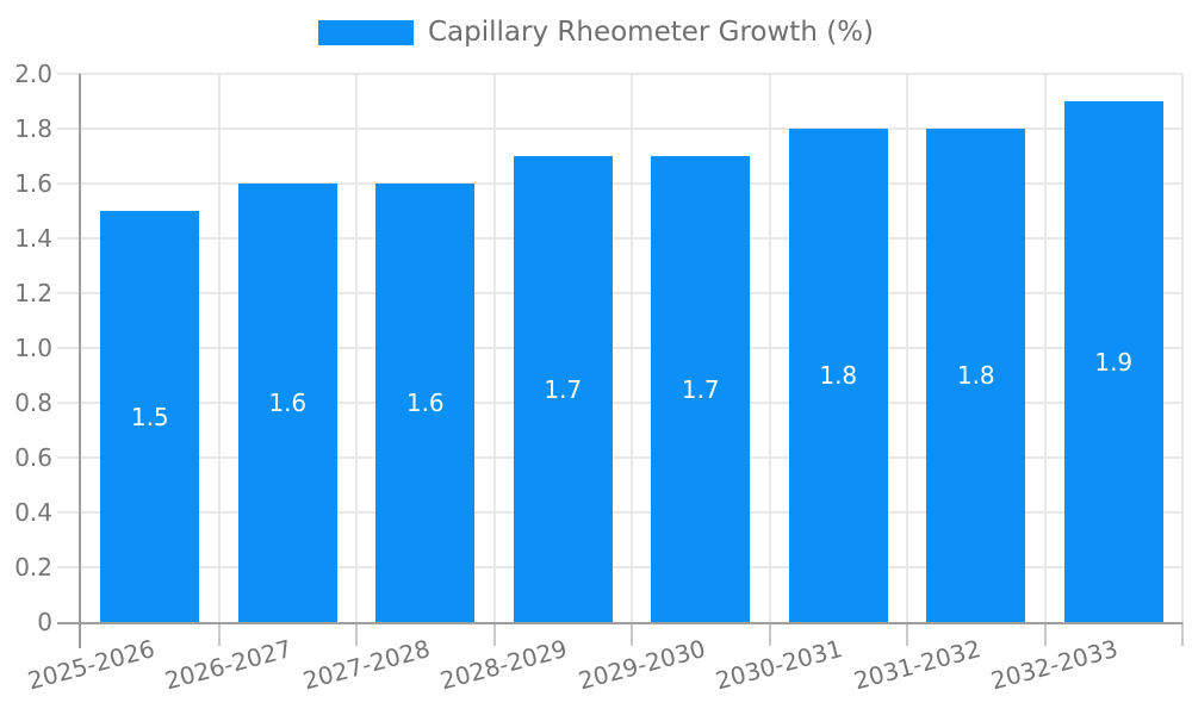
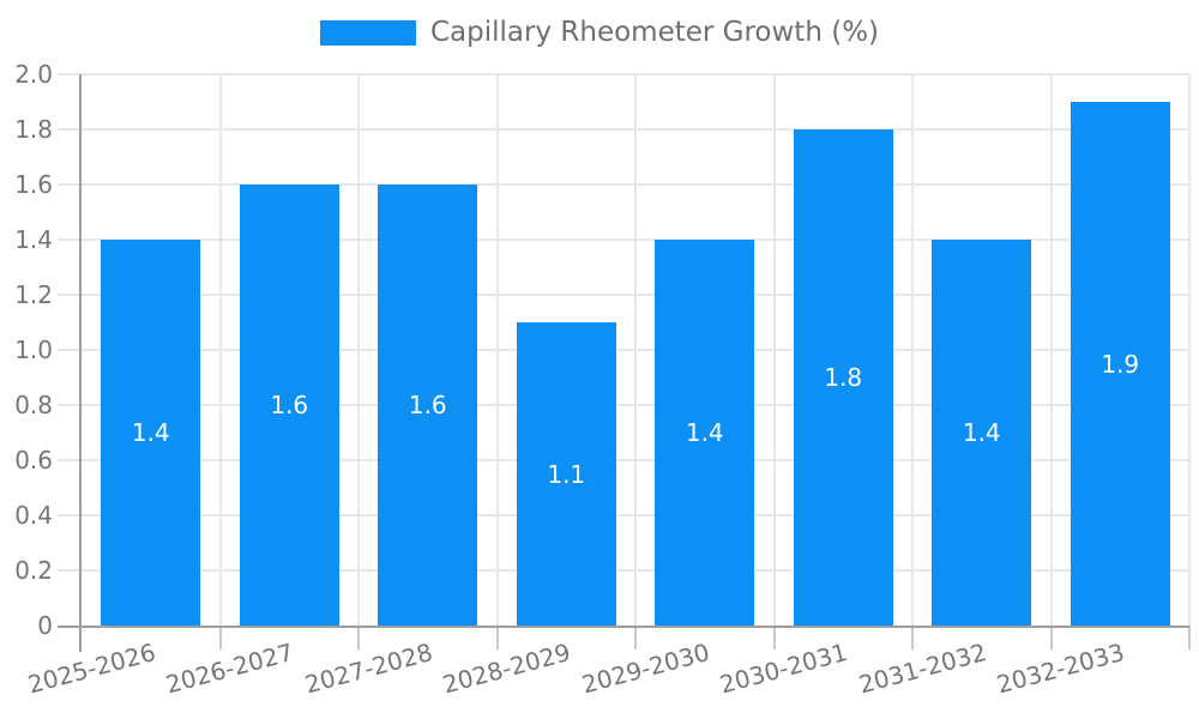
2025-2026: 1.5 -> 1.4
2028-2029: 1.7 -> 1.1
2029-2030: 1.7 -> 1.4
2031-2032: 1.8 -> 1.4
